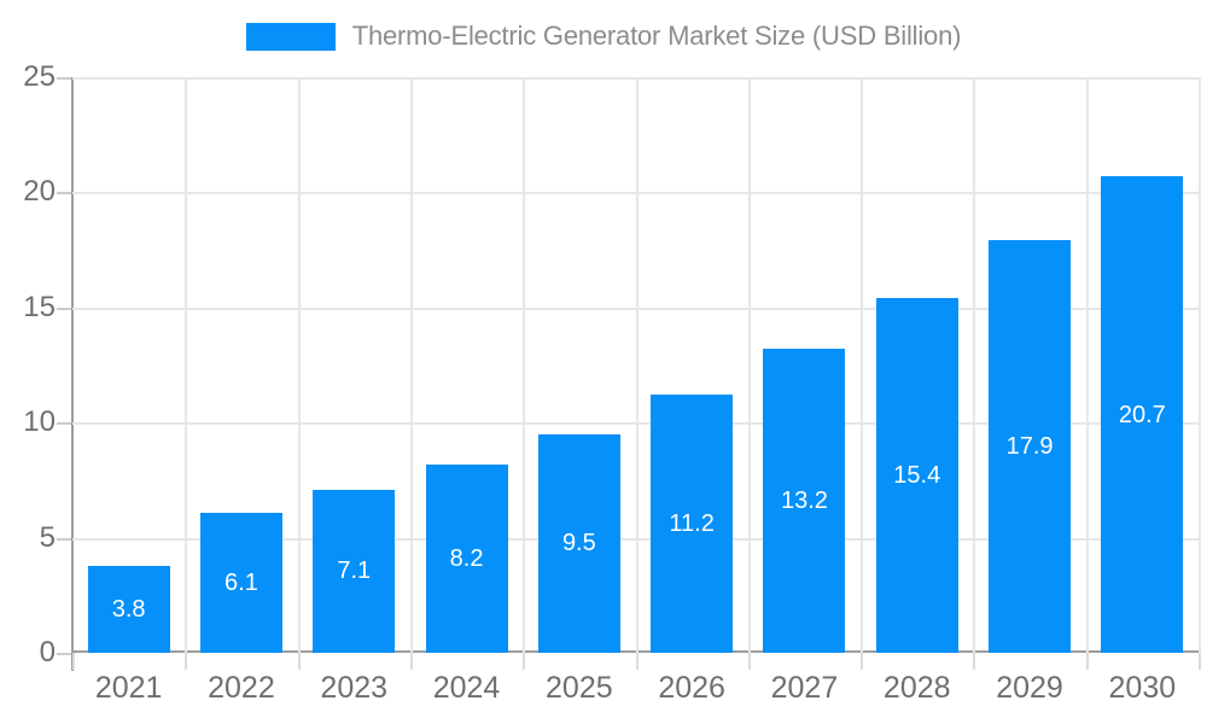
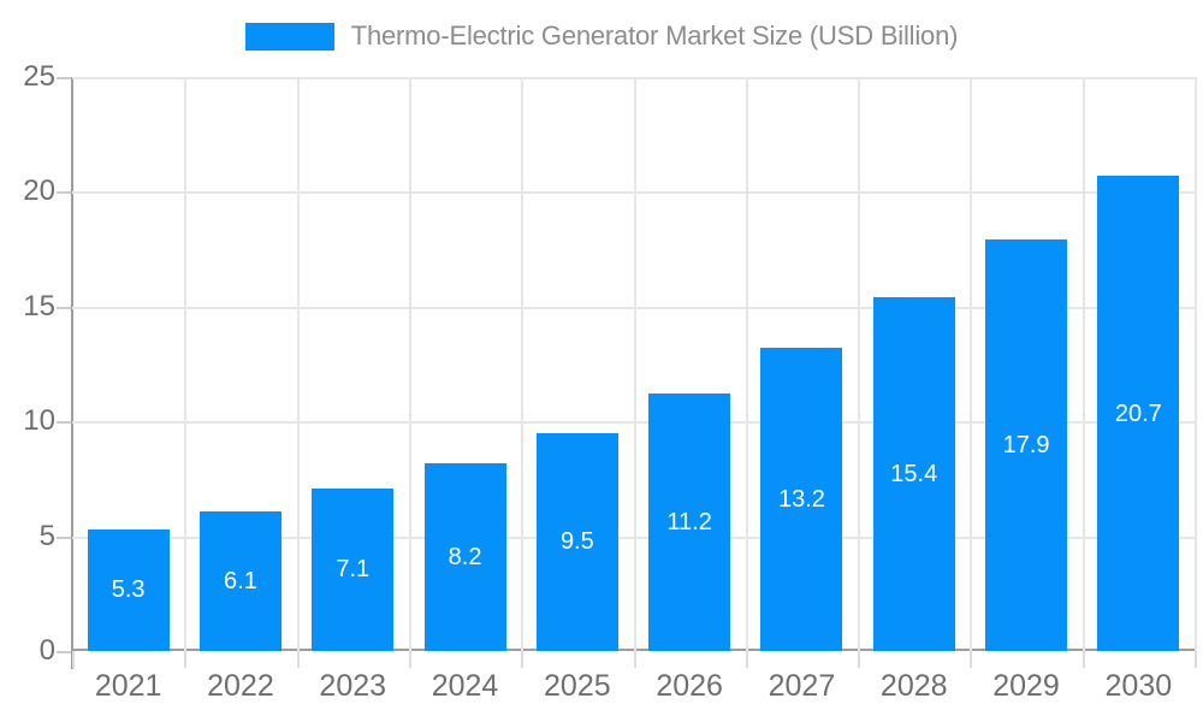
2021: 3.8 -> 5.3
